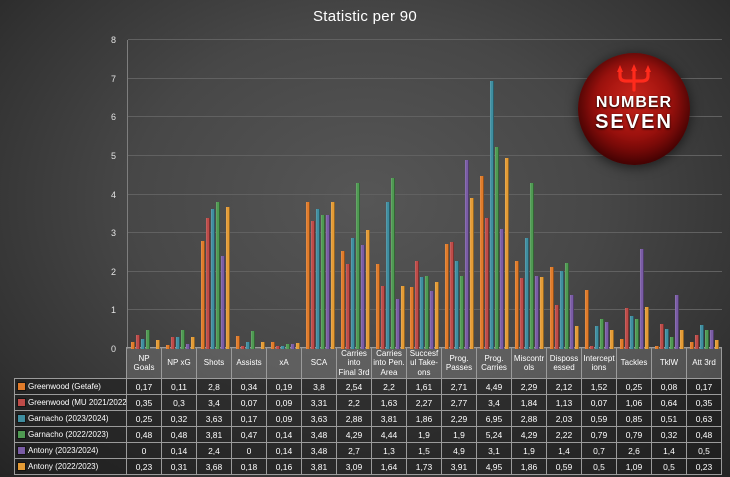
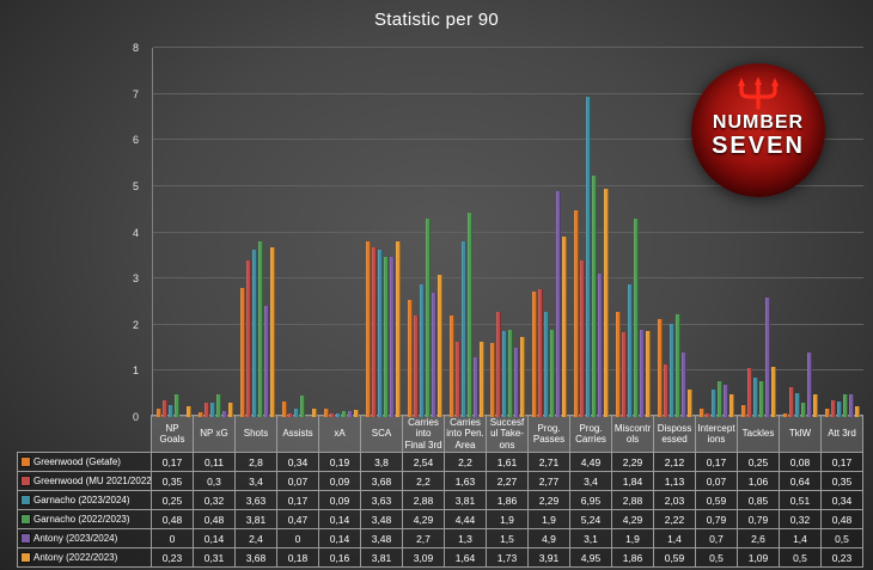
Greenwood (MU 2021/2022)/SCA: 3,31 -> 3,68
Greenwood (Getafe)/Interceptions: 1,52 -> 0,17
Garnacho (2023/2024)/Att 3rd: 0,63 -> 0,34
